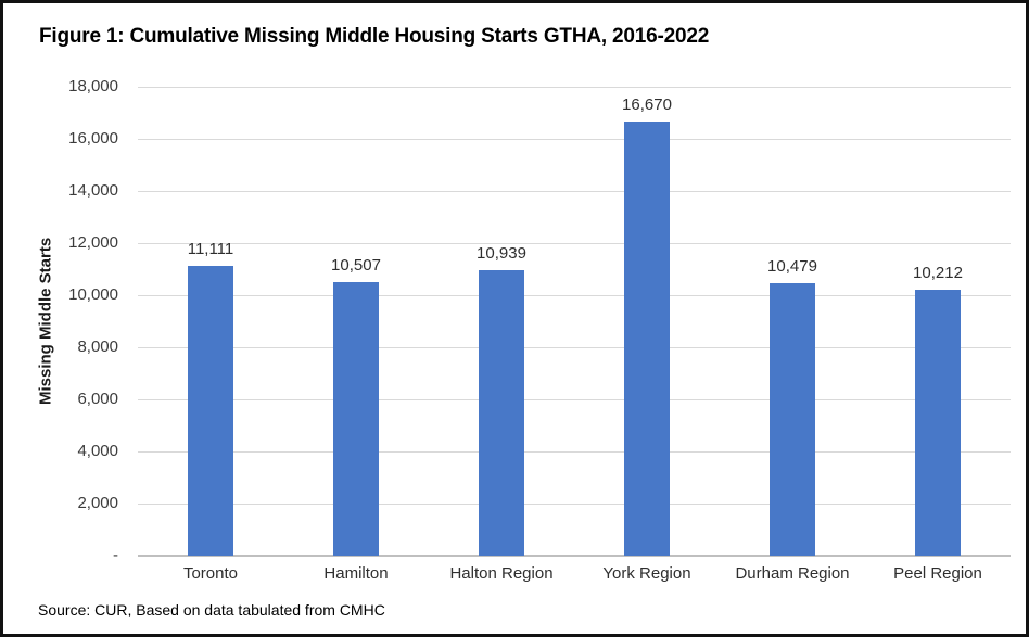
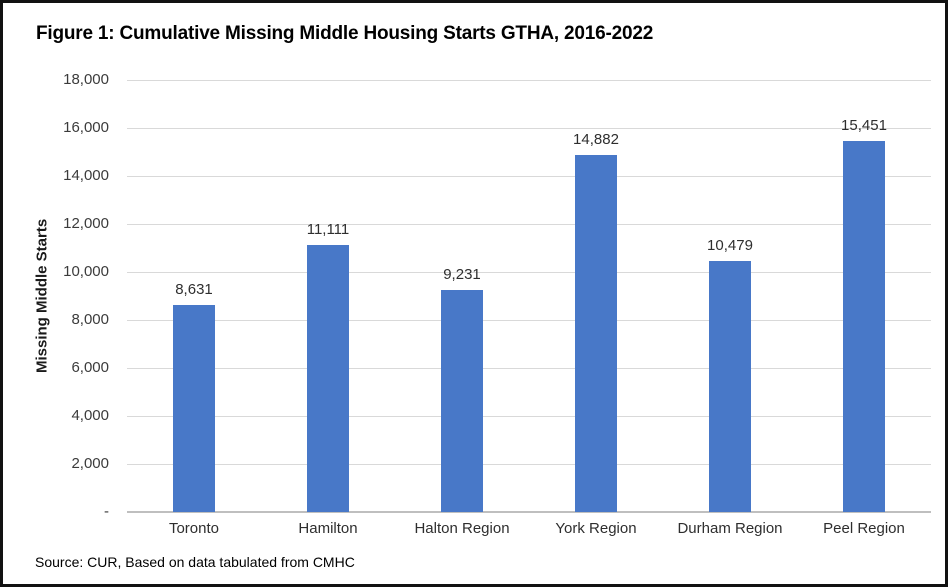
Toronto: 11,111 -> 8,631
Hamilton: 10,507 -> 11,111
Halton Region: 10,939 -> 9,231
York Region: 16,670 -> 14,882
Peel Region: 10,212 -> 15,451
